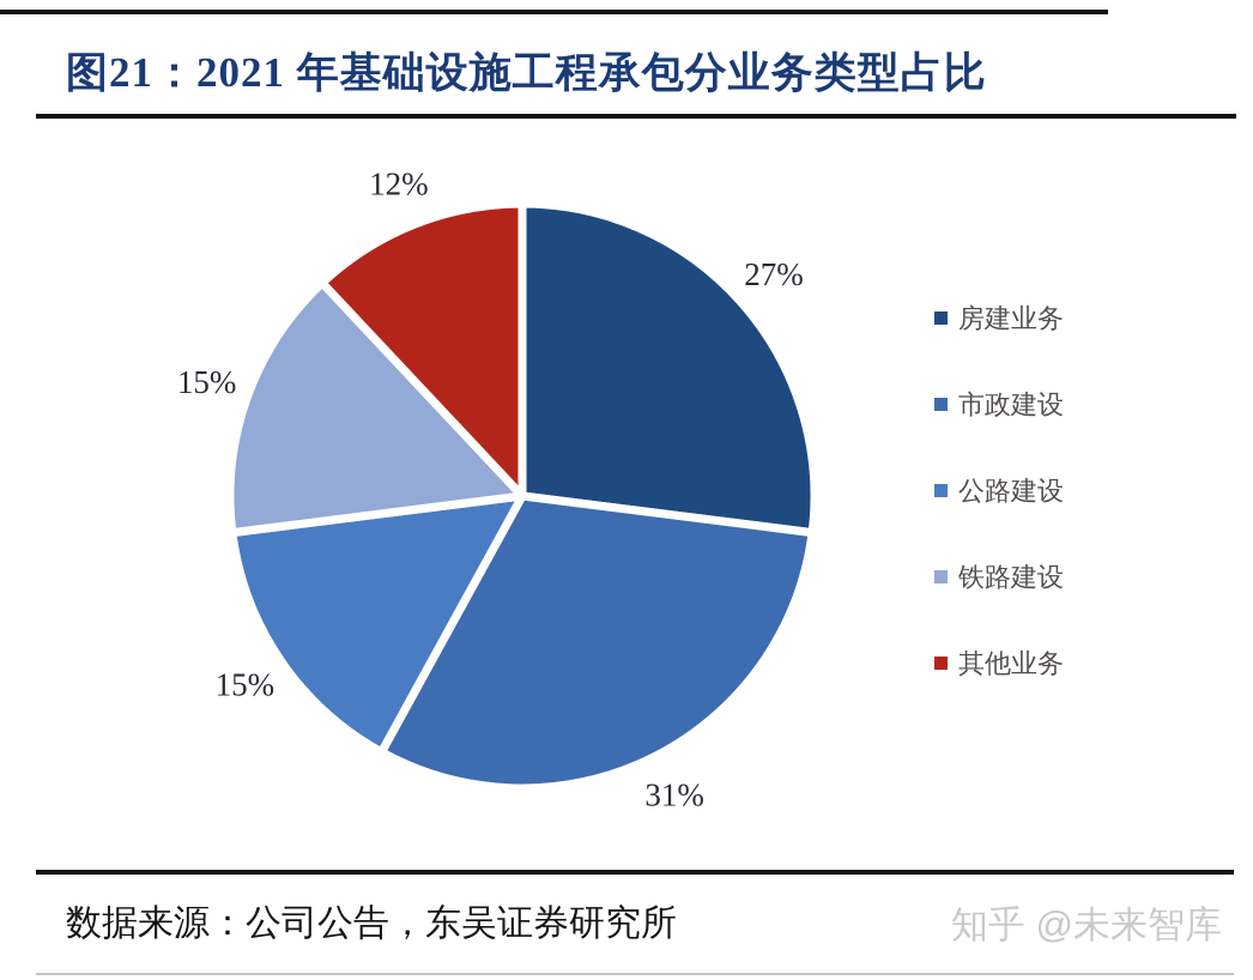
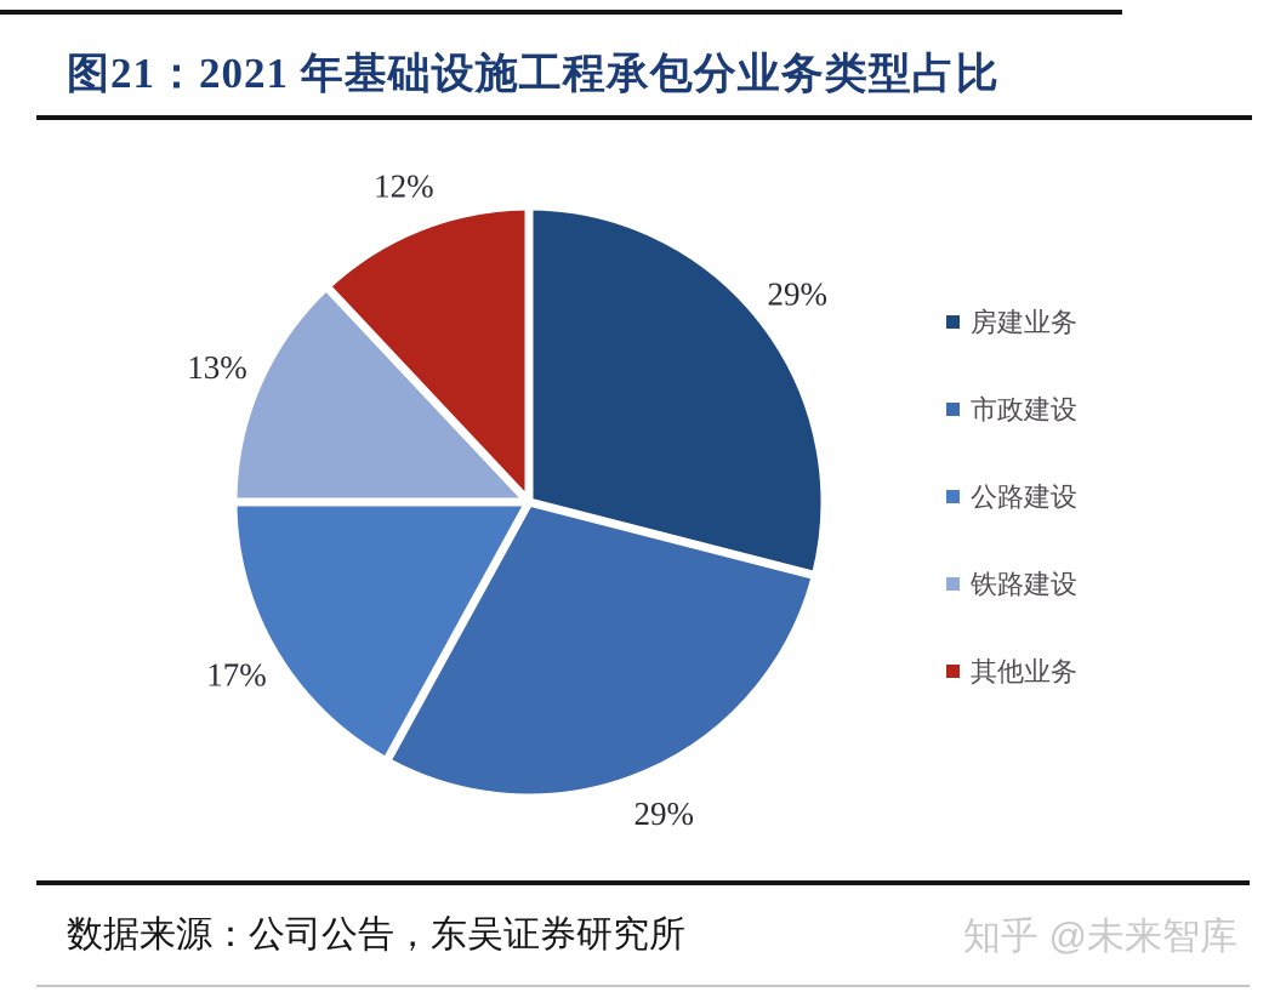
房建业务: 27% -> 29%
市政建设: 31% -> 29%
公路建设: 15% -> 17%
铁路建设: 15% -> 13%
